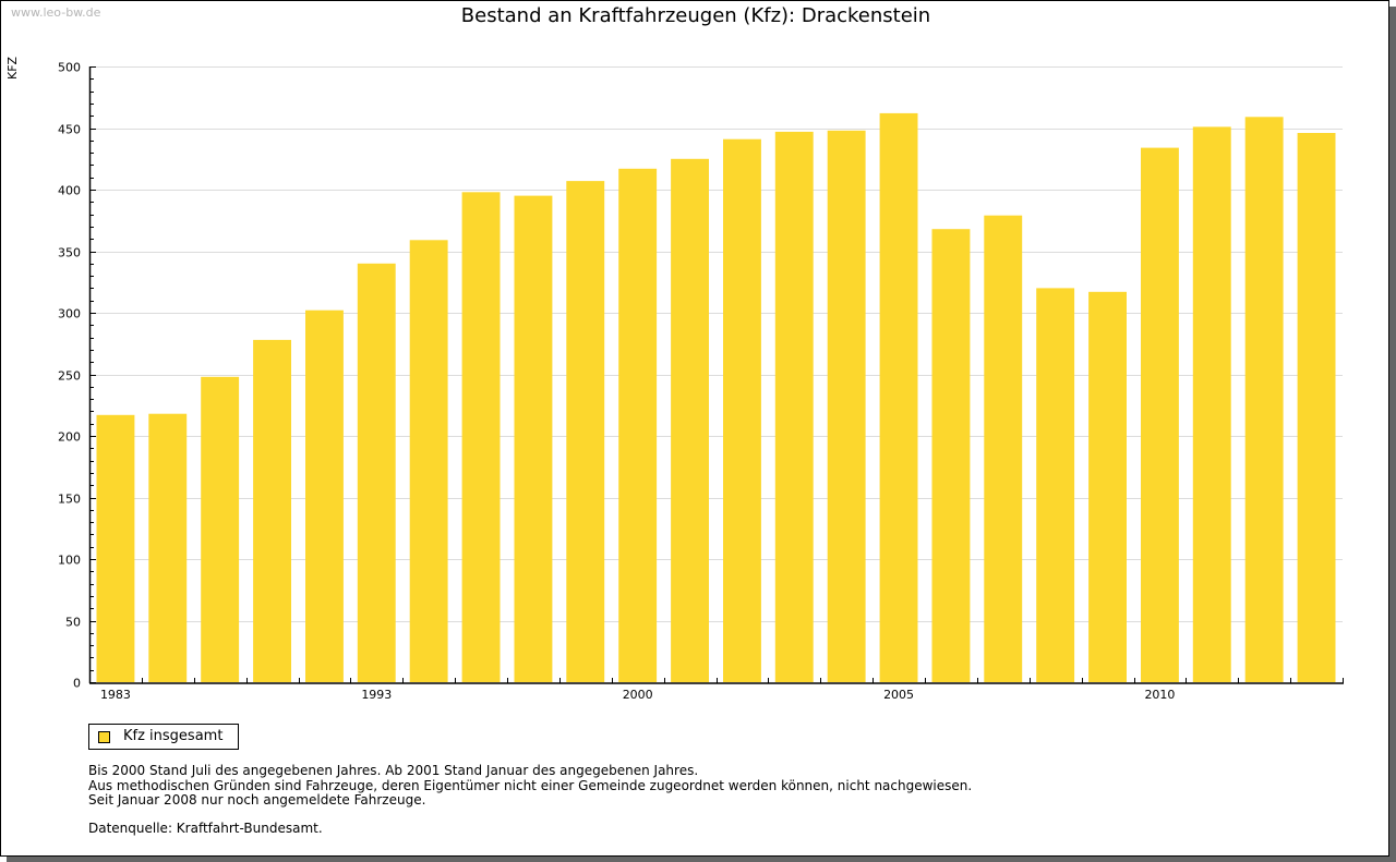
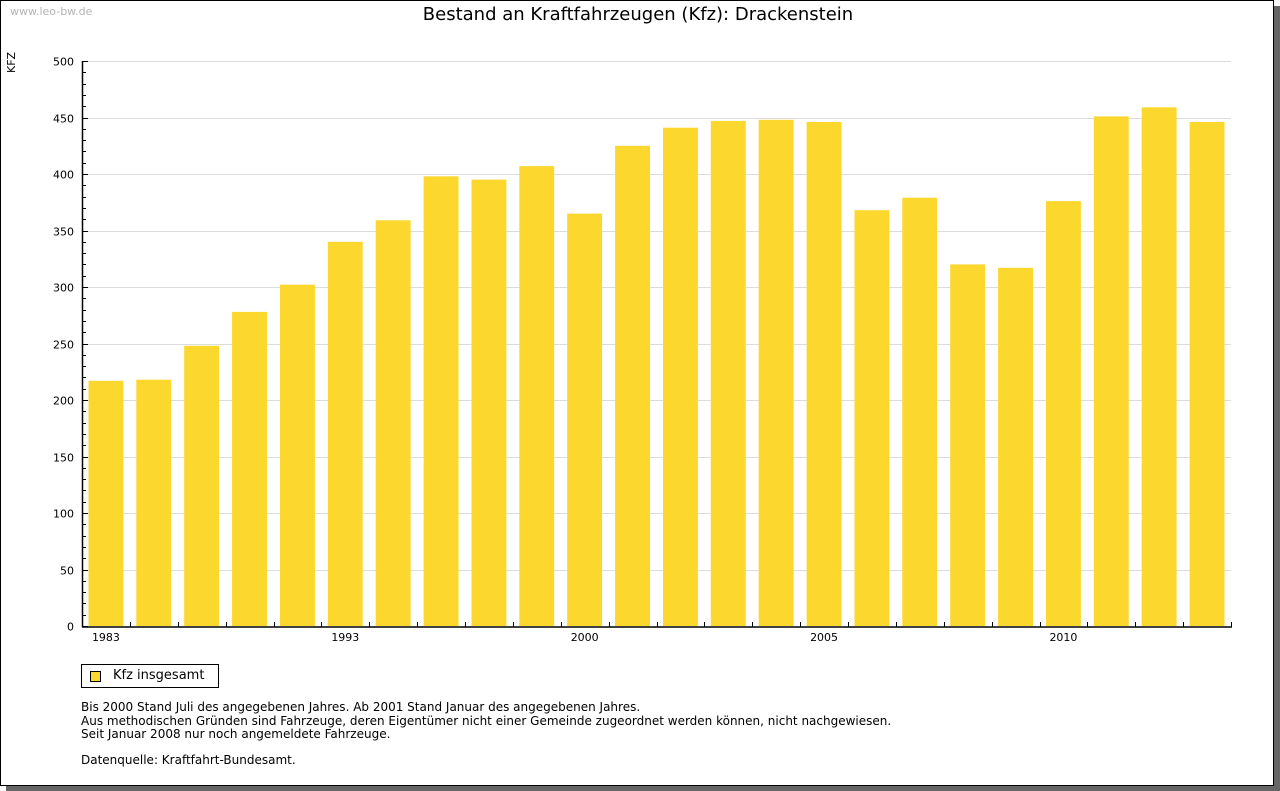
2000: 417 -> 365
2005: 462 -> 446
2010: 434 -> 376
